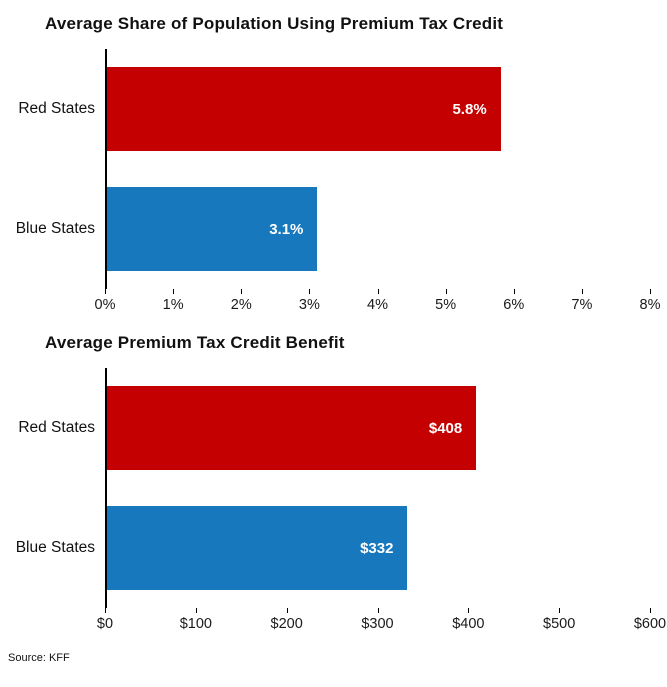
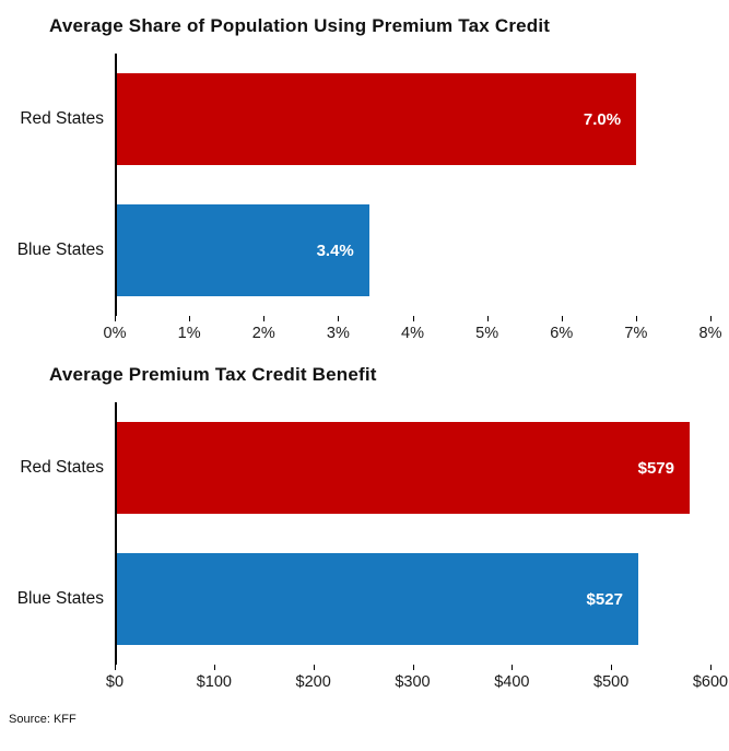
Average Share of Population Using Premium Tax Credit/Red States: 5.8% -> 7.0%
Average Share of Population Using Premium Tax Credit/Blue States: 3.1% -> 3.4%
Average Premium Tax Credit Benefit/Red States: $408 -> $579
Average Premium Tax Credit Benefit/Blue States: $332 -> $527
